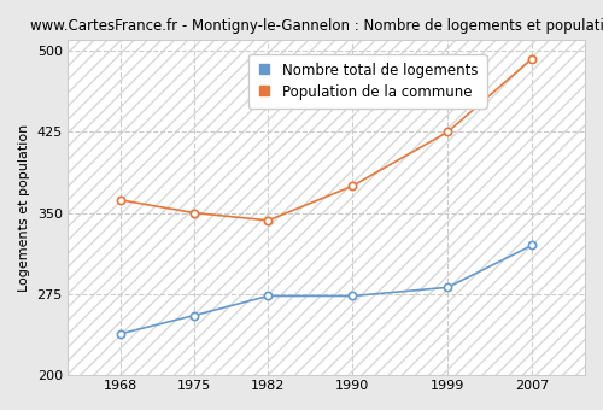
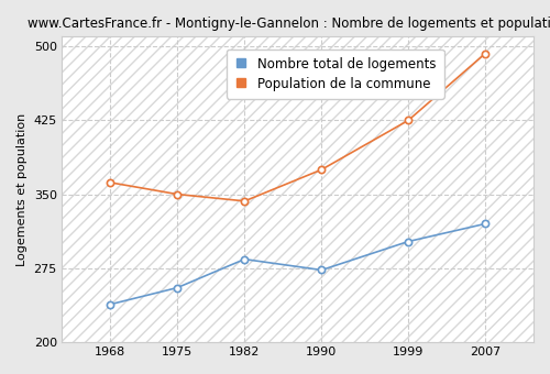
Nombre total de logements/1982: 273 -> 284
Nombre total de logements/1999: 281 -> 302
